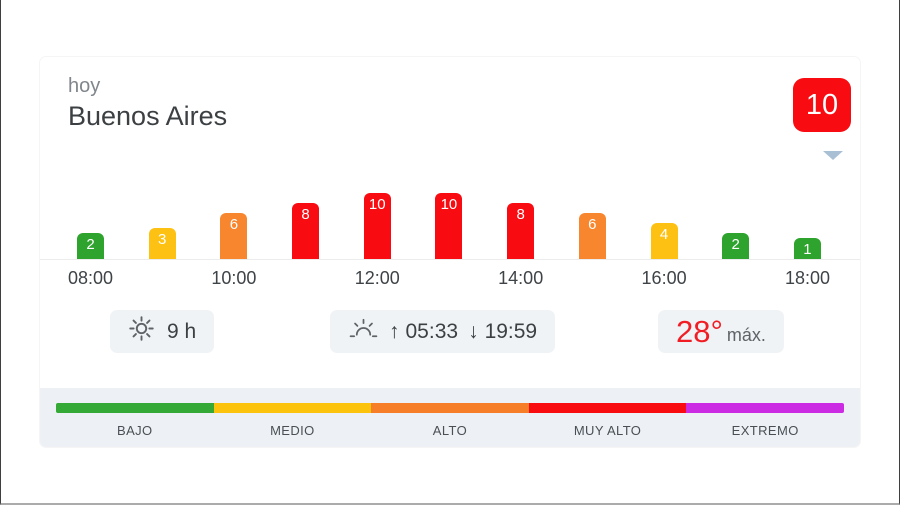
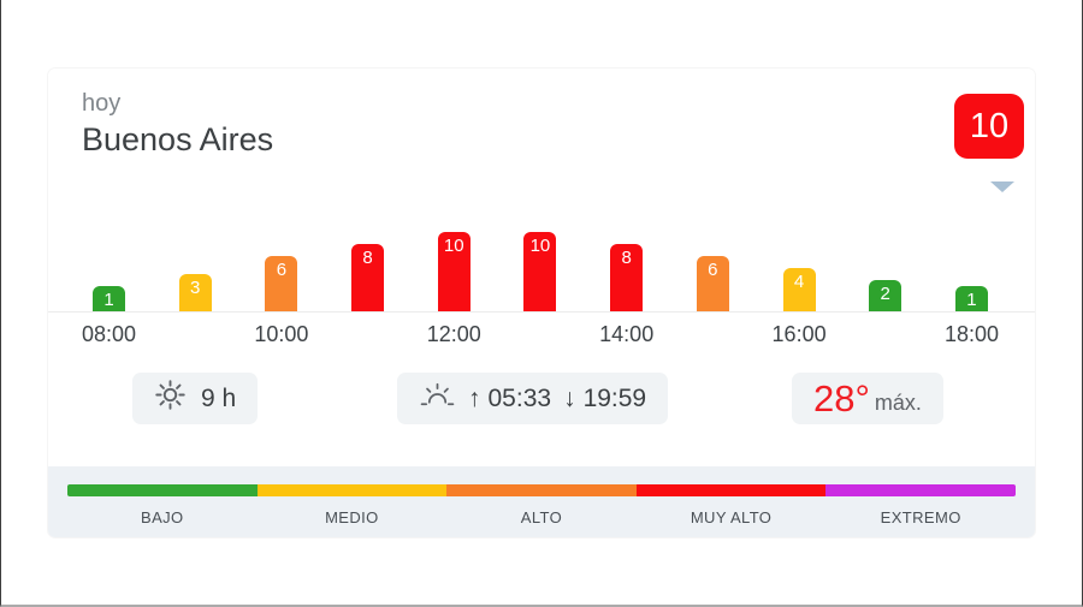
08:00: 2 -> 1
